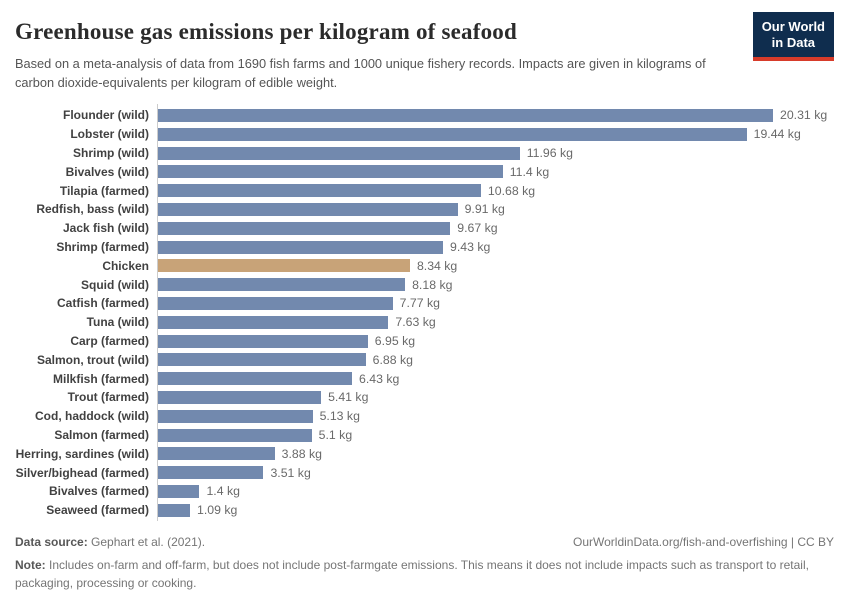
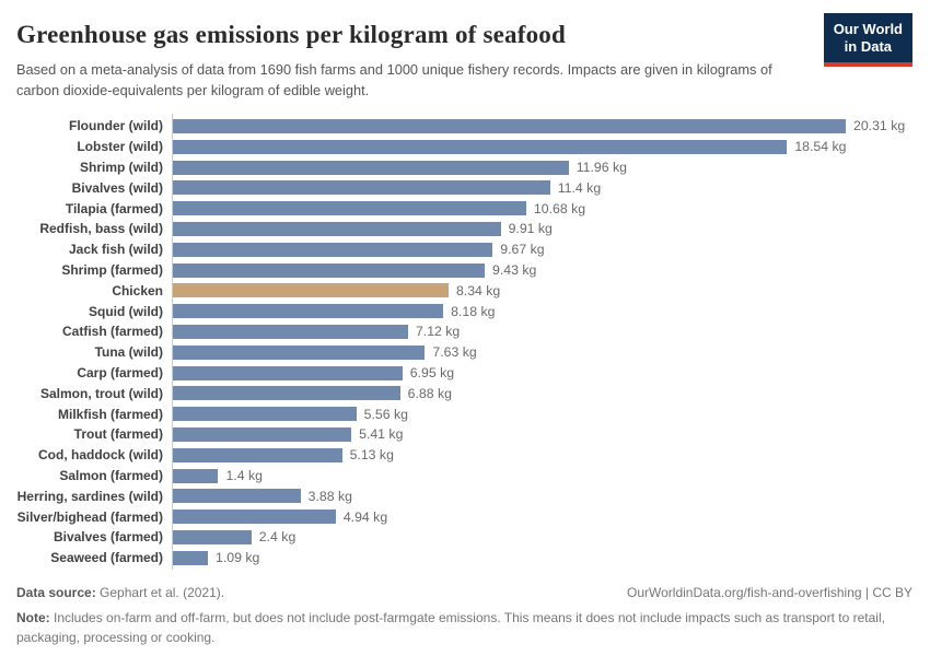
Lobster (wild): 19.44 -> 18.54
Catfish (farmed): 7.77 -> 7.12
Milkfish (farmed): 6.43 -> 5.56
Salmon (farmed): 5.1 -> 1.4
Silver/bighead (farmed): 3.51 -> 4.94
Bivalves (farmed): 1.4 -> 2.4
